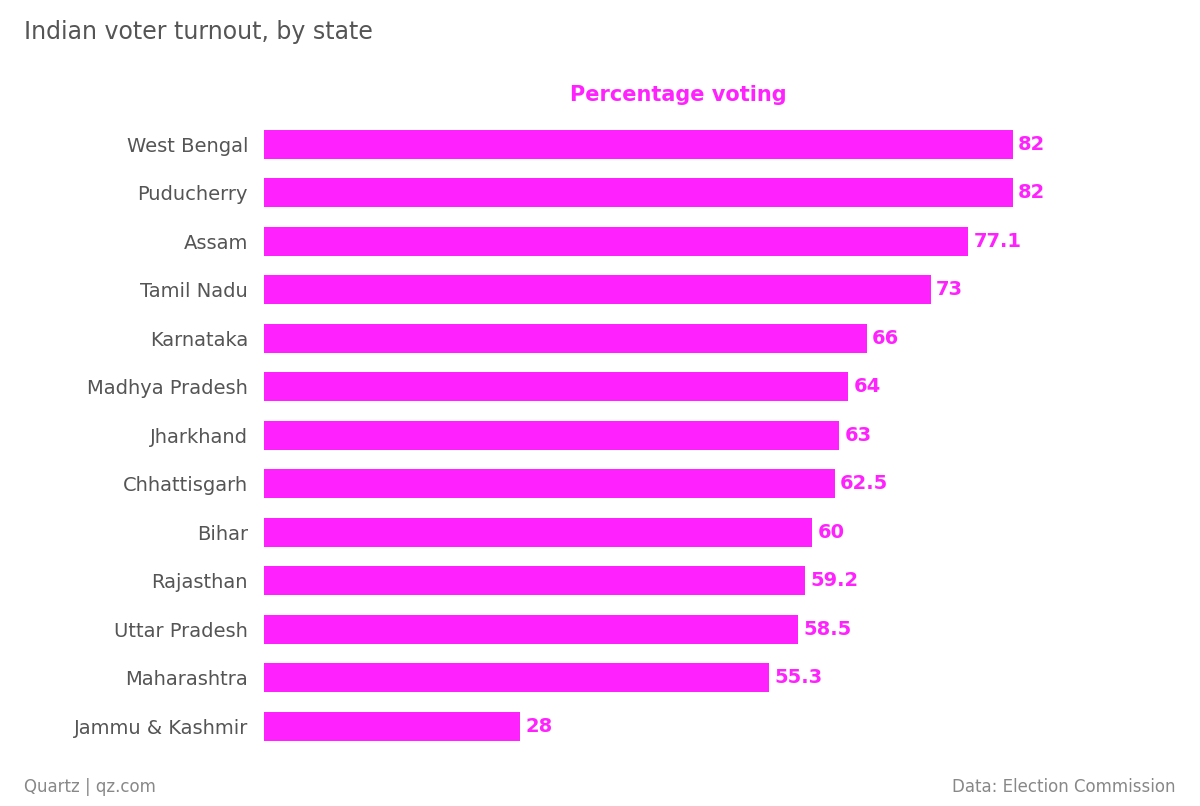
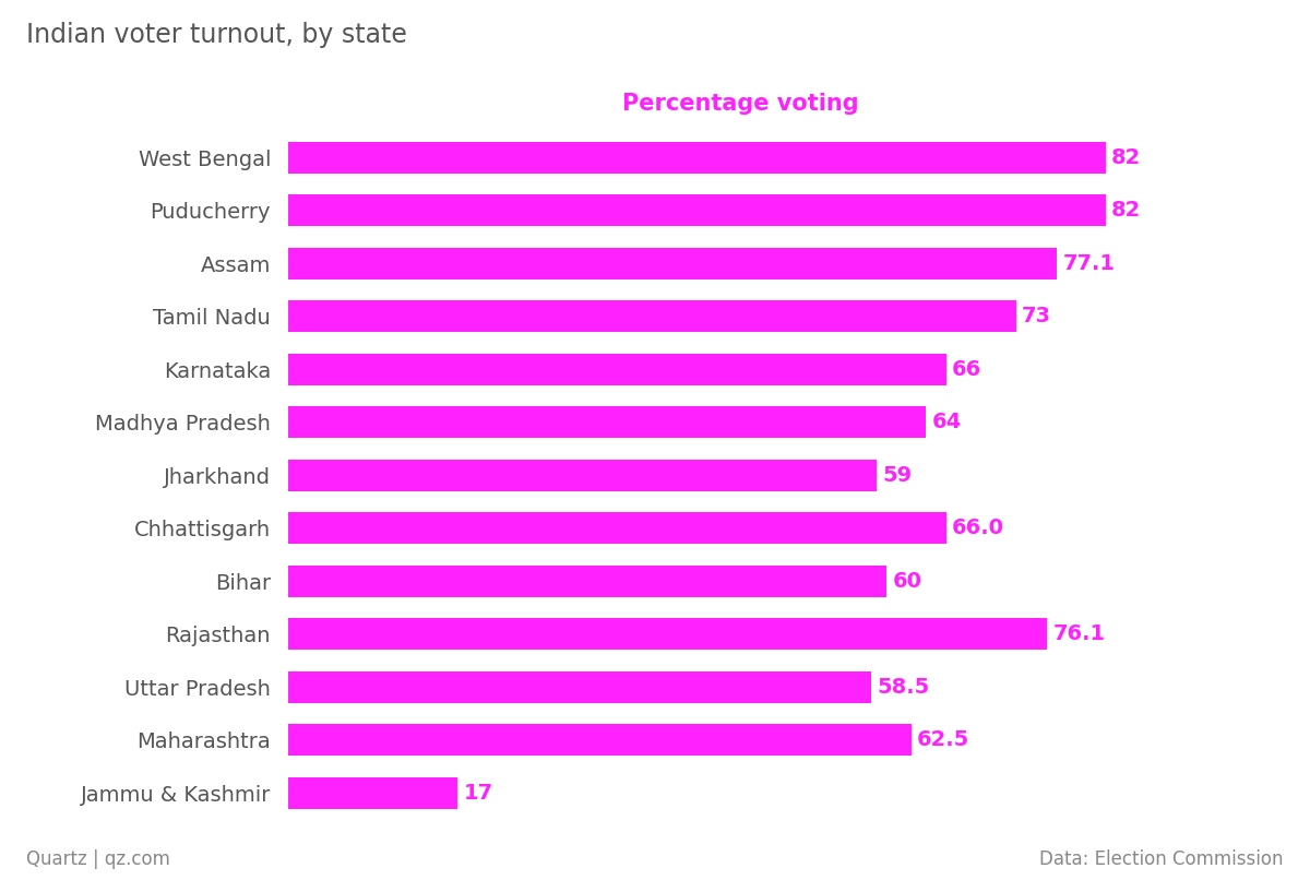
Jharkhand: 63 -> 59
Chhattisgarh: 62.5 -> 66.0
Rajasthan: 59.2 -> 76.1
Maharashtra: 55.3 -> 62.5
Jammu & Kashmir: 28 -> 17
